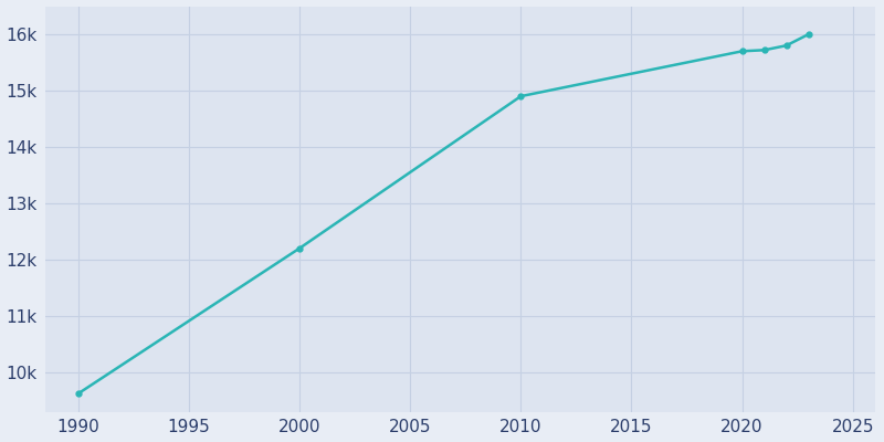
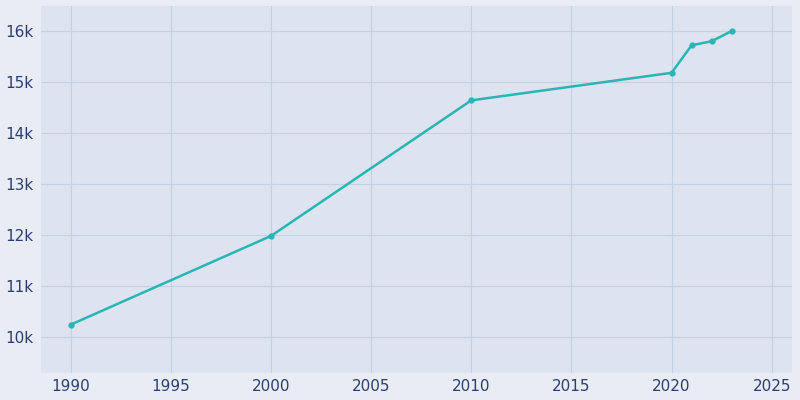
1990: 9.62k -> 10.24k
2000: 12.20k -> 11.98k
2010: 14.90k -> 14.64k
2020: 15.70k -> 15.18k
